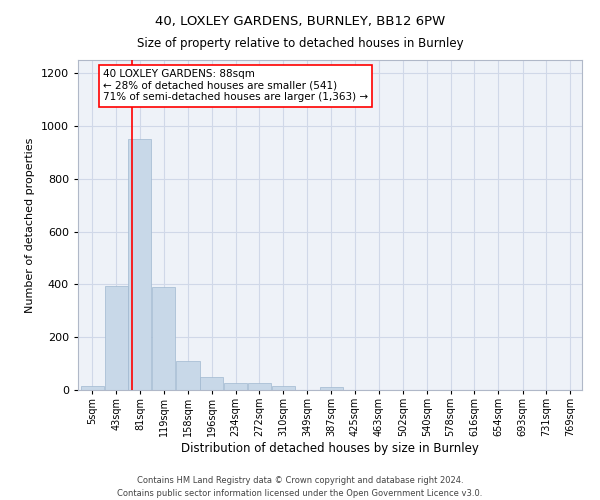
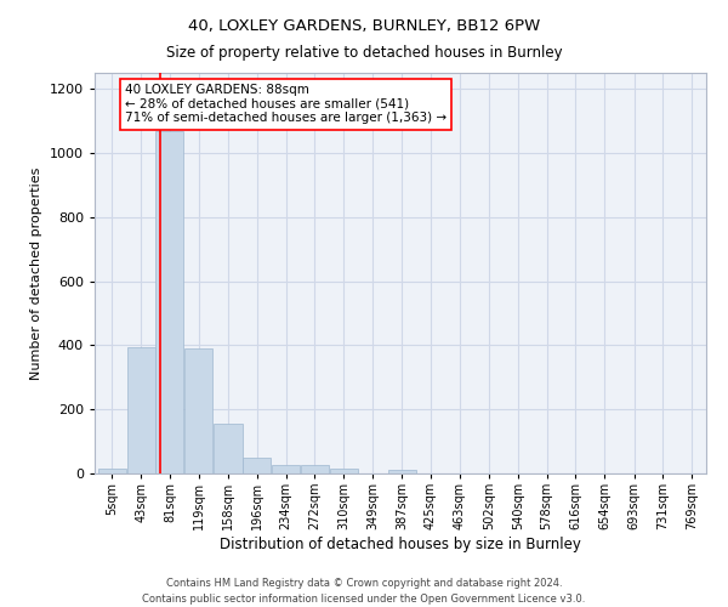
81sqm: 950 -> 1070
158sqm: 110 -> 155
